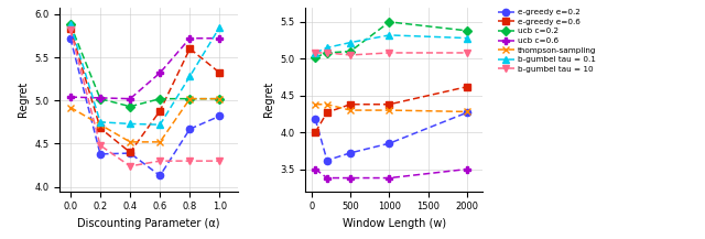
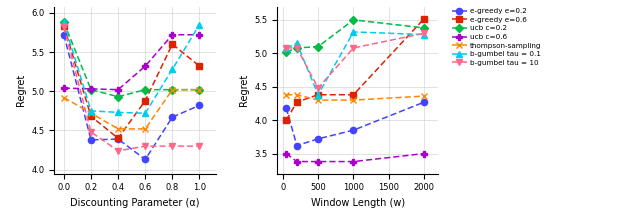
b-gumbel tau = 0.1/500: 5.22 -> 4.38
b-gumbel tau = 10/500: 5.05 -> 4.48
e-greedy e=0.6/2000: 4.62 -> 5.52
thompson-sampling/2000: 4.28 -> 4.36
b-gumbel tau = 10/2000: 5.08 -> 5.30
